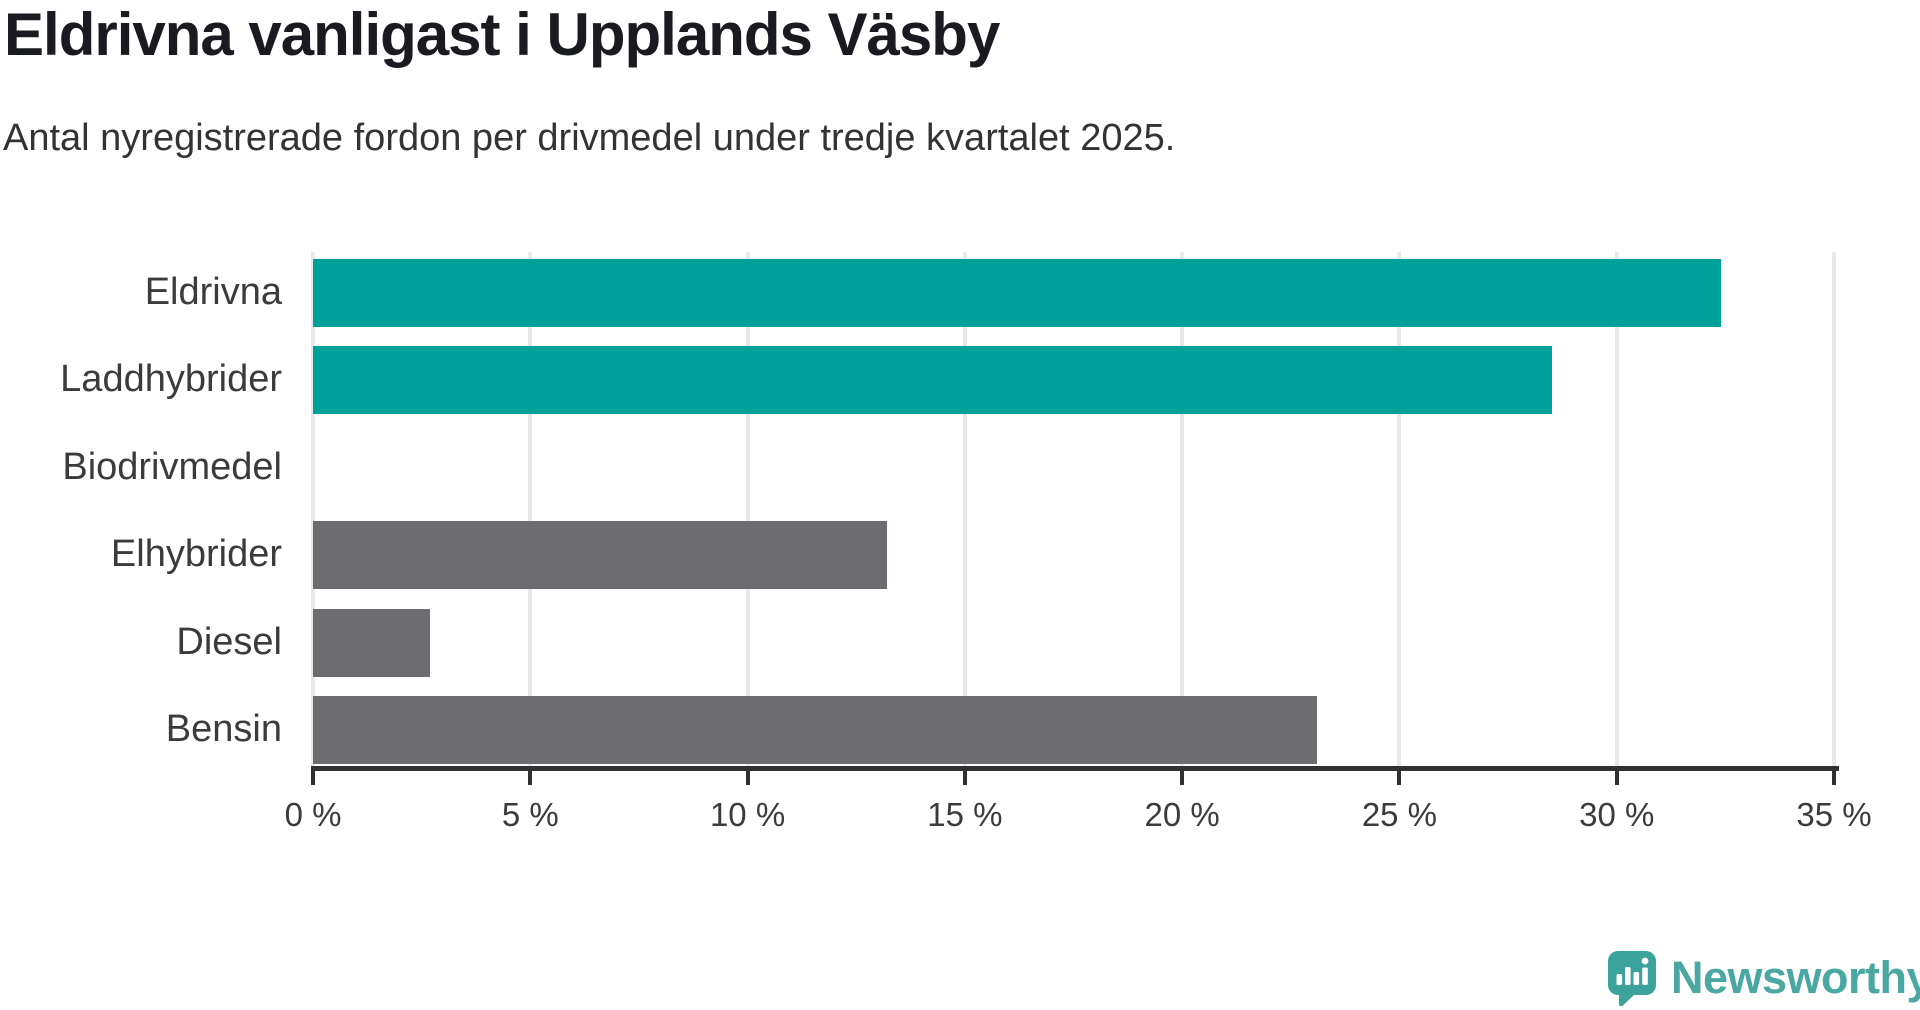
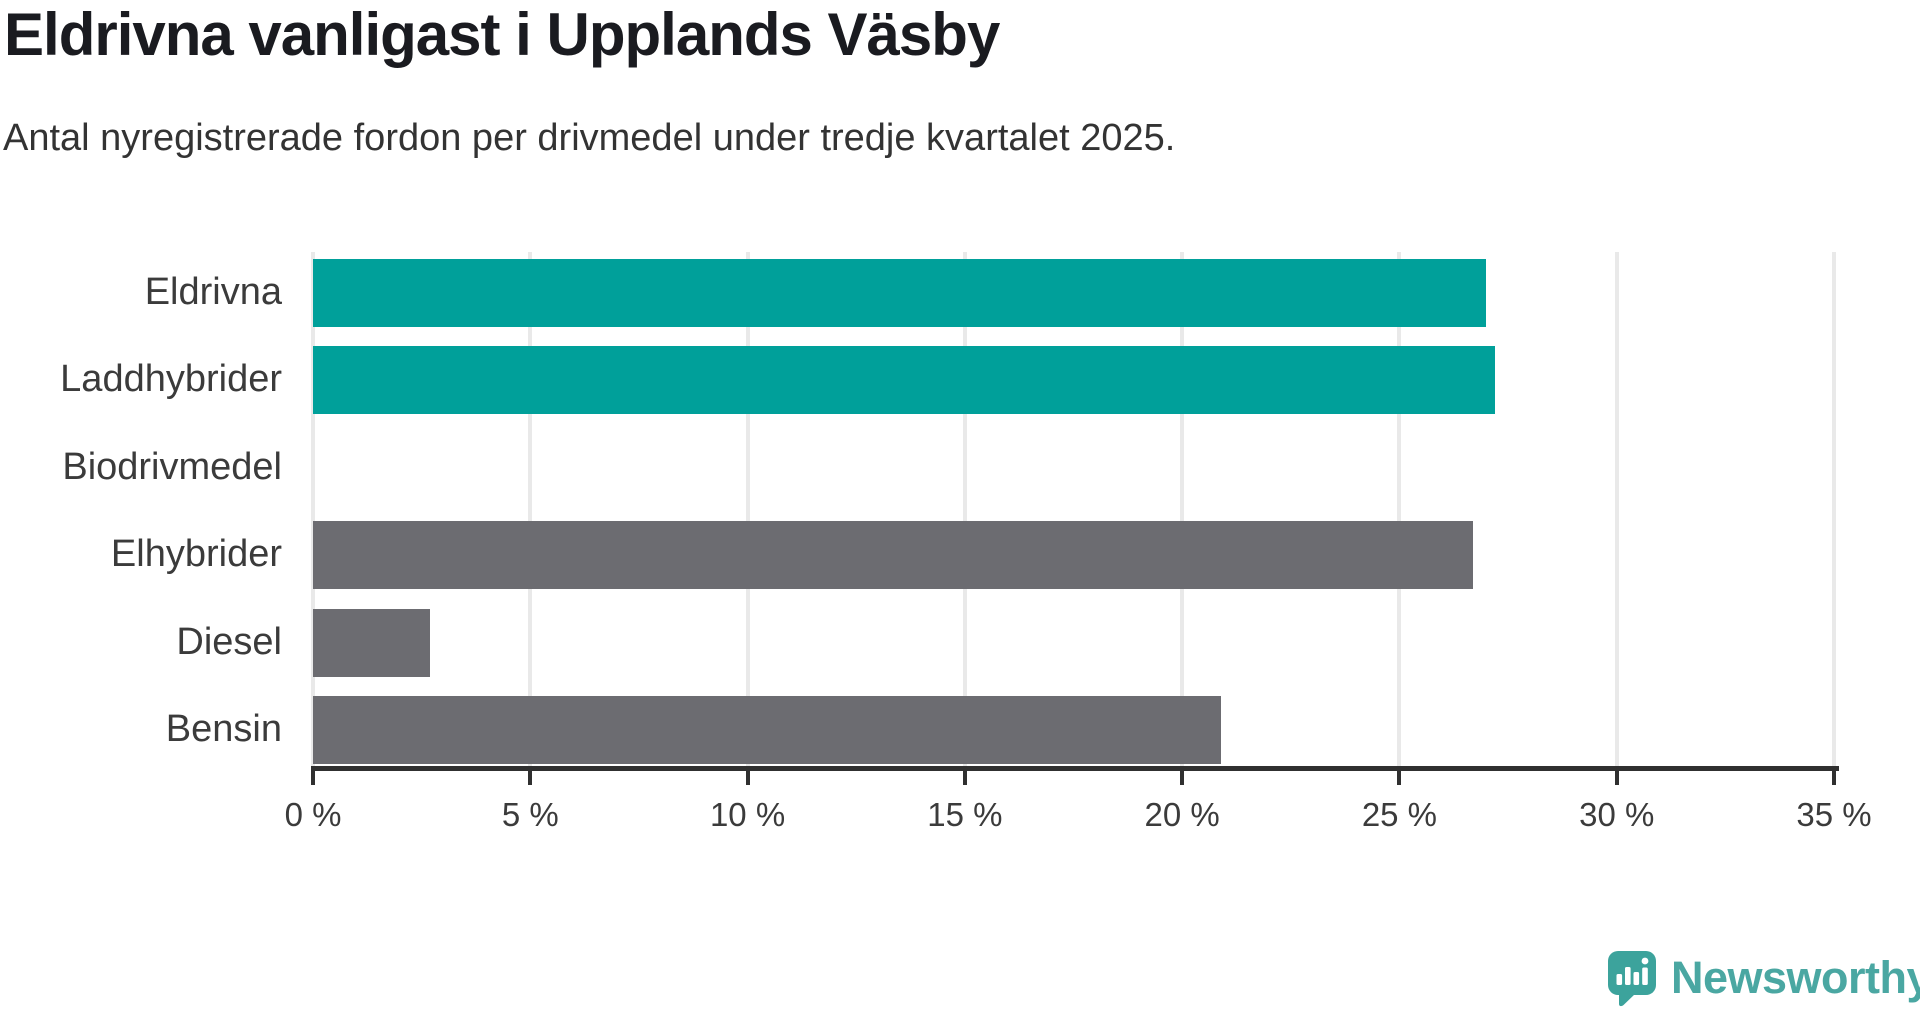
Eldrivna: 32.4% -> 27.0%
Laddhybrider: 28.5% -> 27.2%
Elhybrider: 13.2% -> 26.7%
Bensin: 23.1% -> 20.9%
